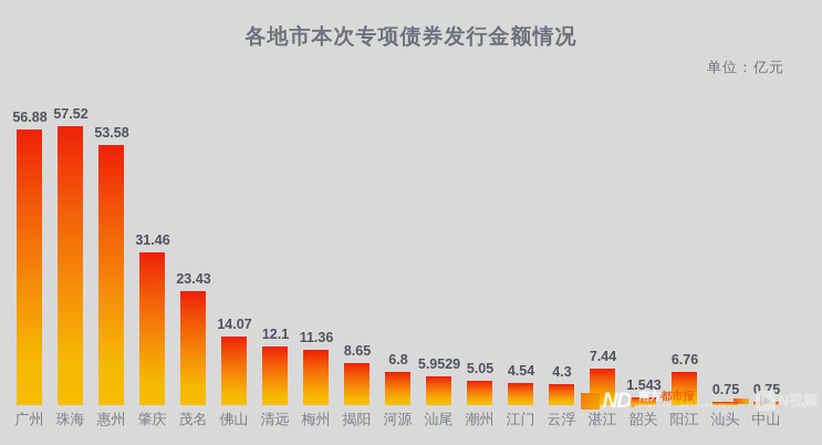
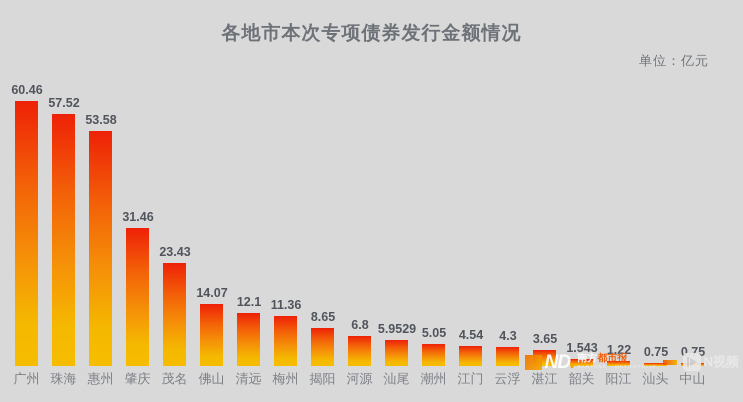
广州: 56.88 -> 60.46
湛江: 7.44 -> 3.65
阳江: 6.76 -> 1.22
